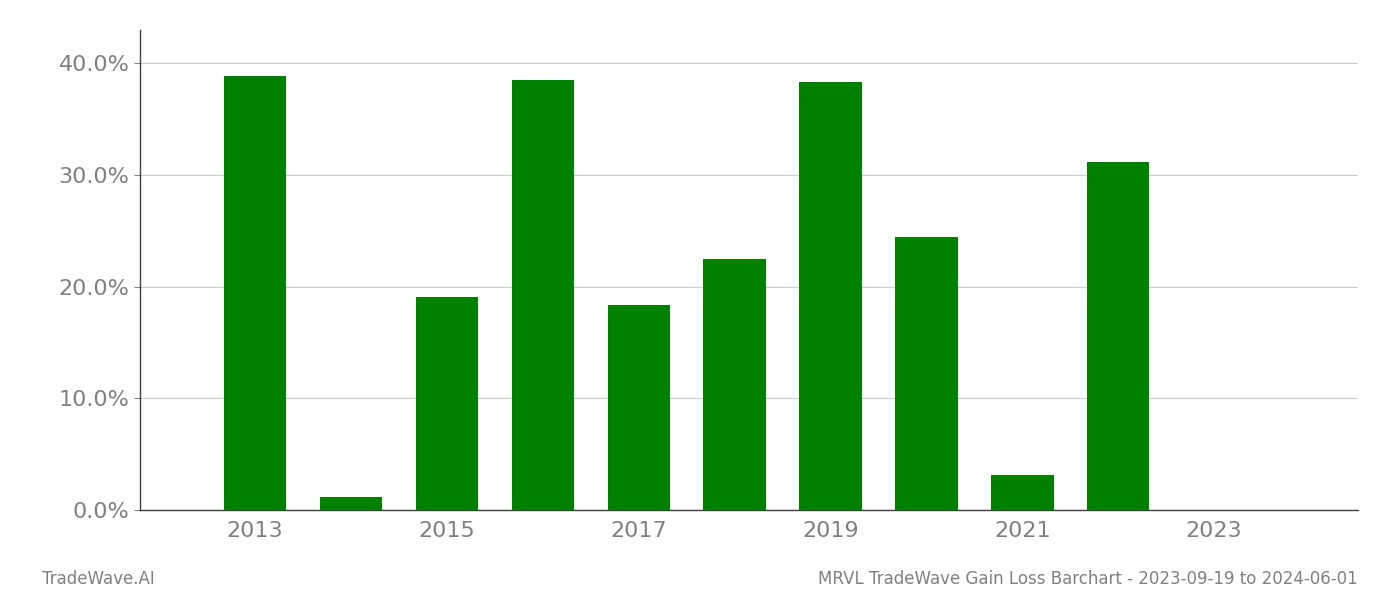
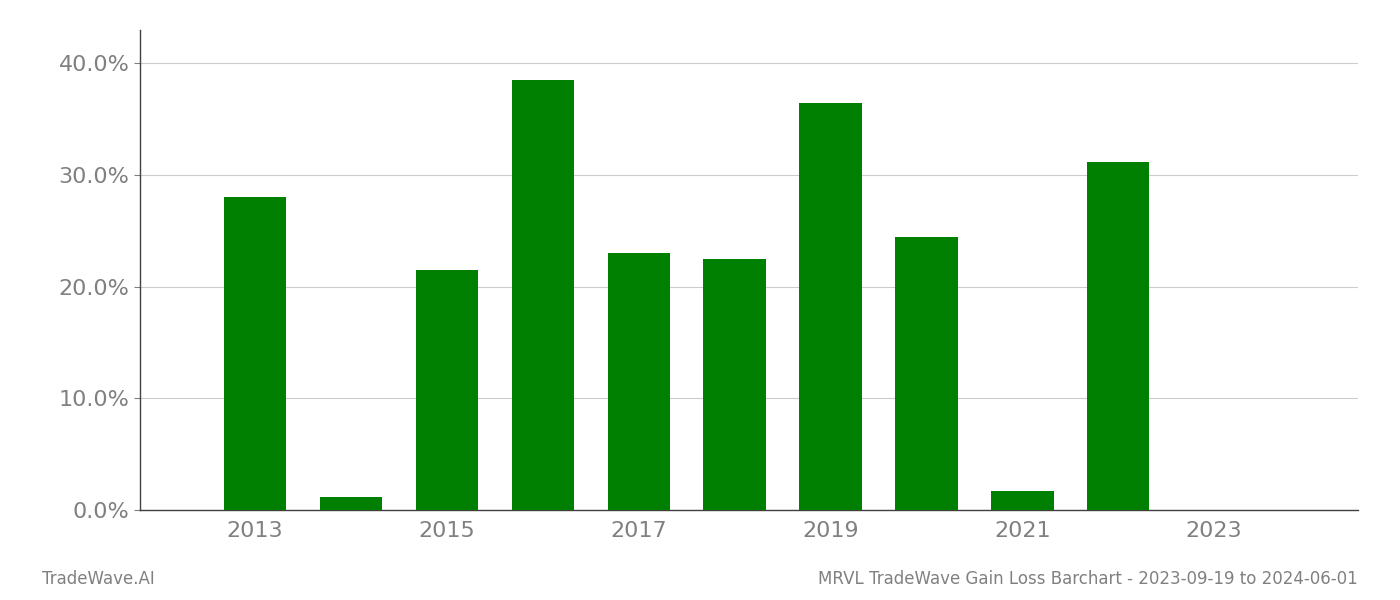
2013: 38.9% -> 28.0%
2015: 19.1% -> 21.5%
2017: 18.4% -> 23.0%
2019: 38.3% -> 36.5%
2021: 3.1% -> 1.7%
